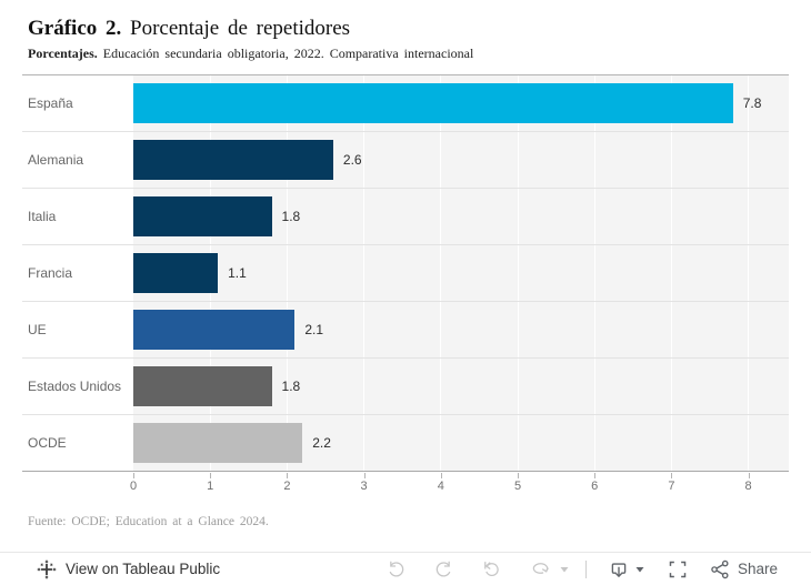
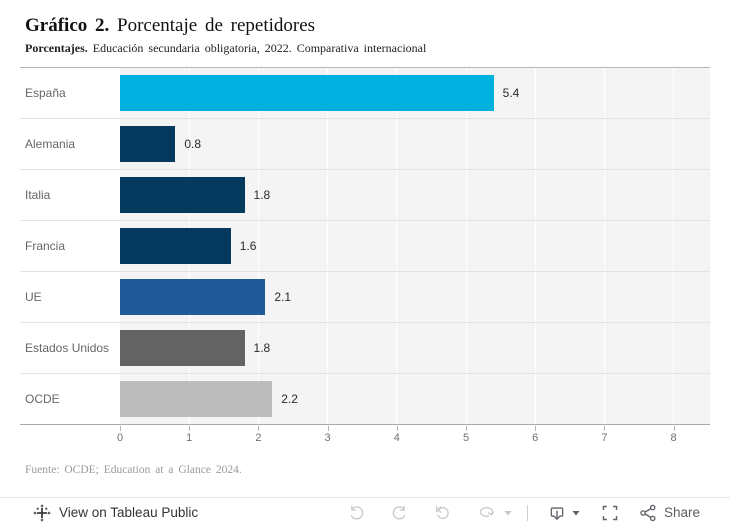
España: 7.8 -> 5.4
Alemania: 2.6 -> 0.8
Francia: 1.1 -> 1.6
